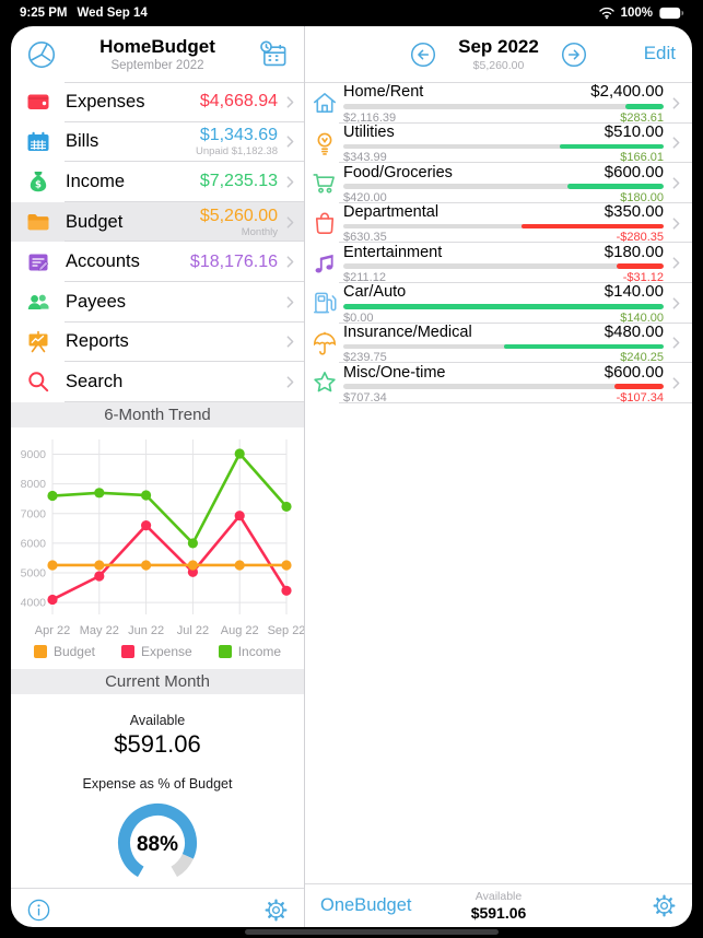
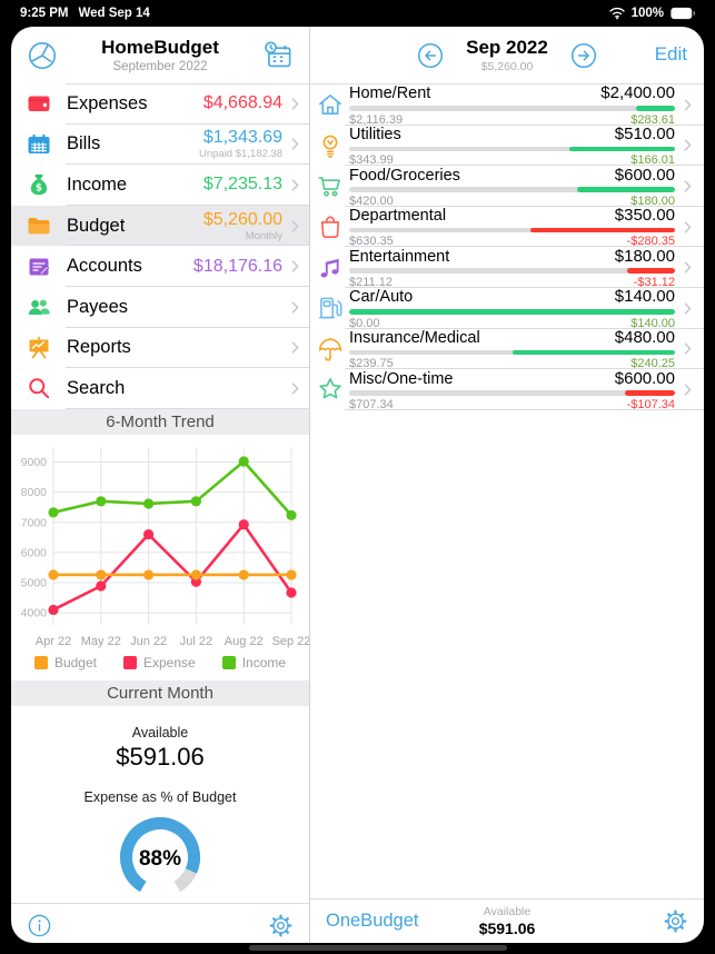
Income/Apr 22: 7600 -> 7300
Income/Jul 22: 6000 -> 7700
Expense/Sep 22: 4400 -> 4700
